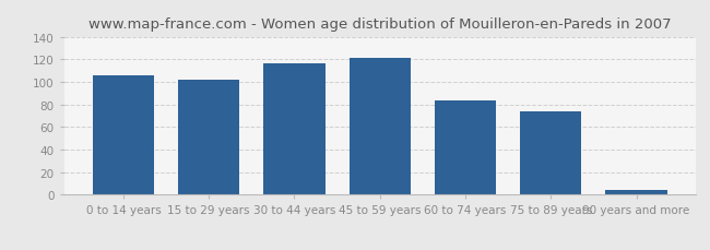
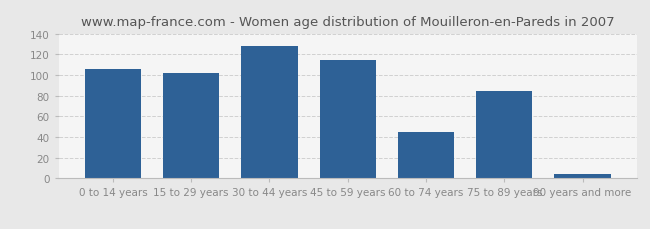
30 to 44 years: 116 -> 128
45 to 59 years: 121 -> 114
60 to 74 years: 83 -> 45
75 to 89 years: 74 -> 84
